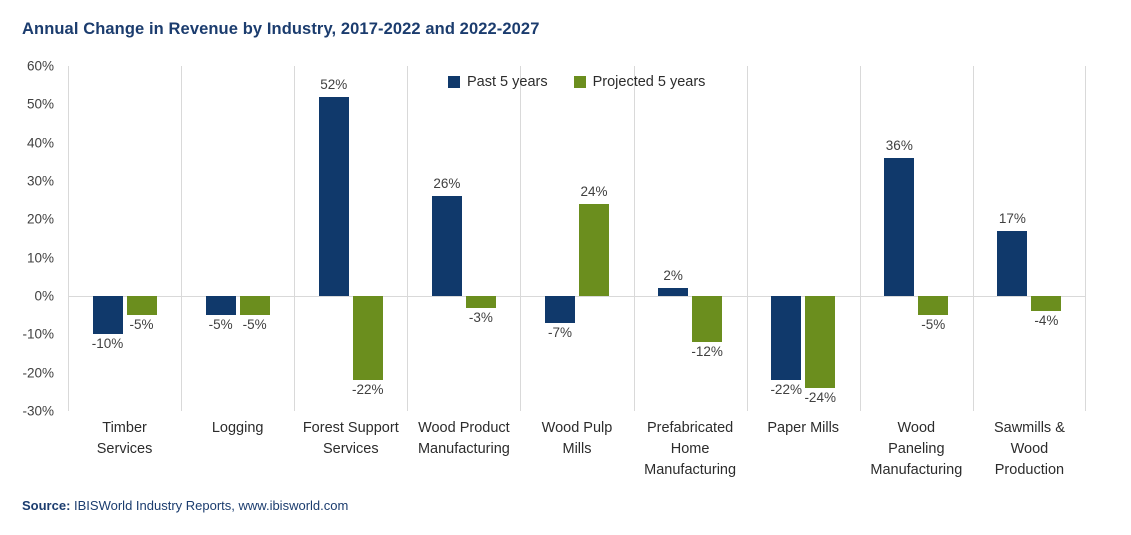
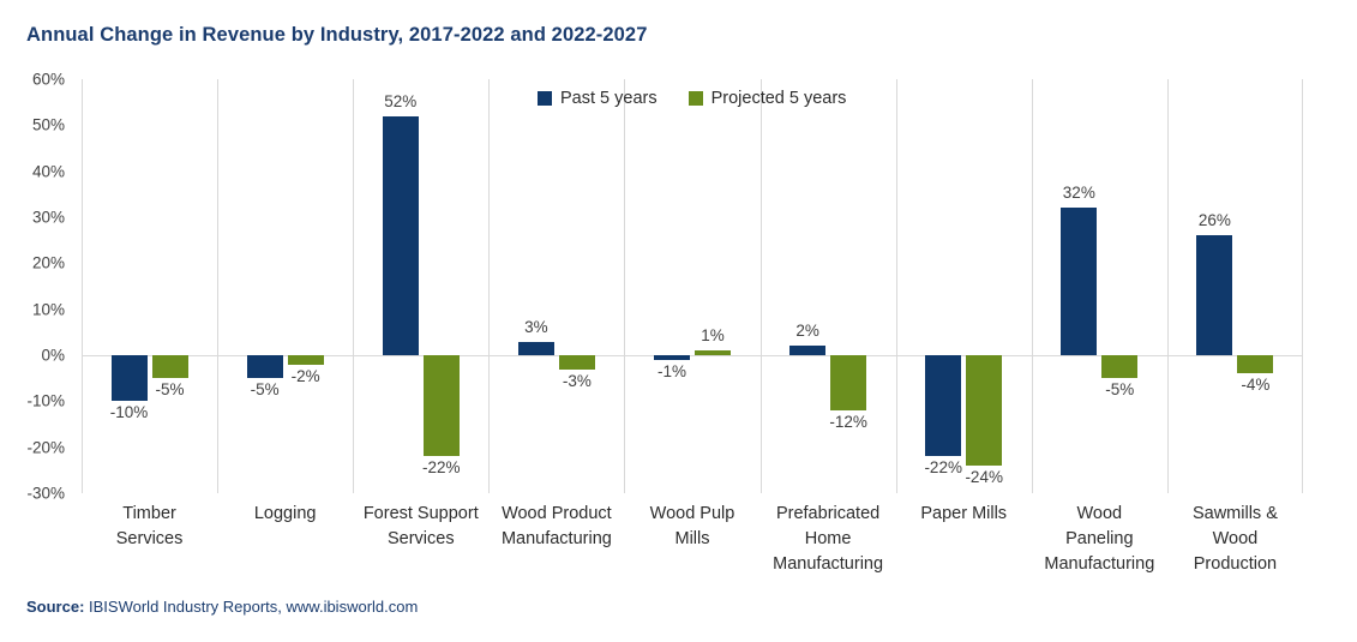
Projected 5 years/Logging: -5% -> -2%
Past 5 years/Wood Product Manufacturing: 26% -> 3%
Past 5 years/Wood Pulp Mills: -7% -> -1%
Projected 5 years/Wood Pulp Mills: 24% -> 1%
Past 5 years/Wood Paneling Manufacturing: 36% -> 32%
Past 5 years/Sawmills & Wood Production: 17% -> 26%
